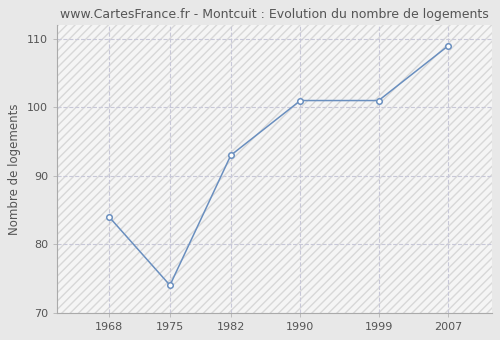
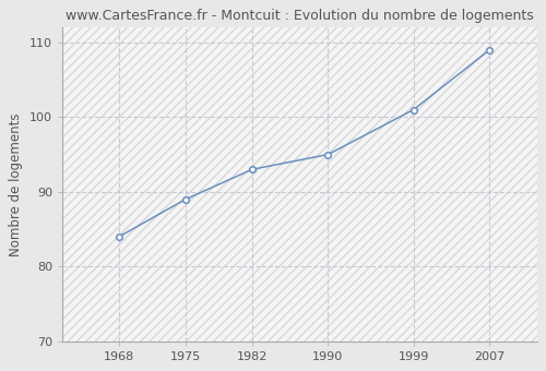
1975: 74 -> 89
1990: 101 -> 95
